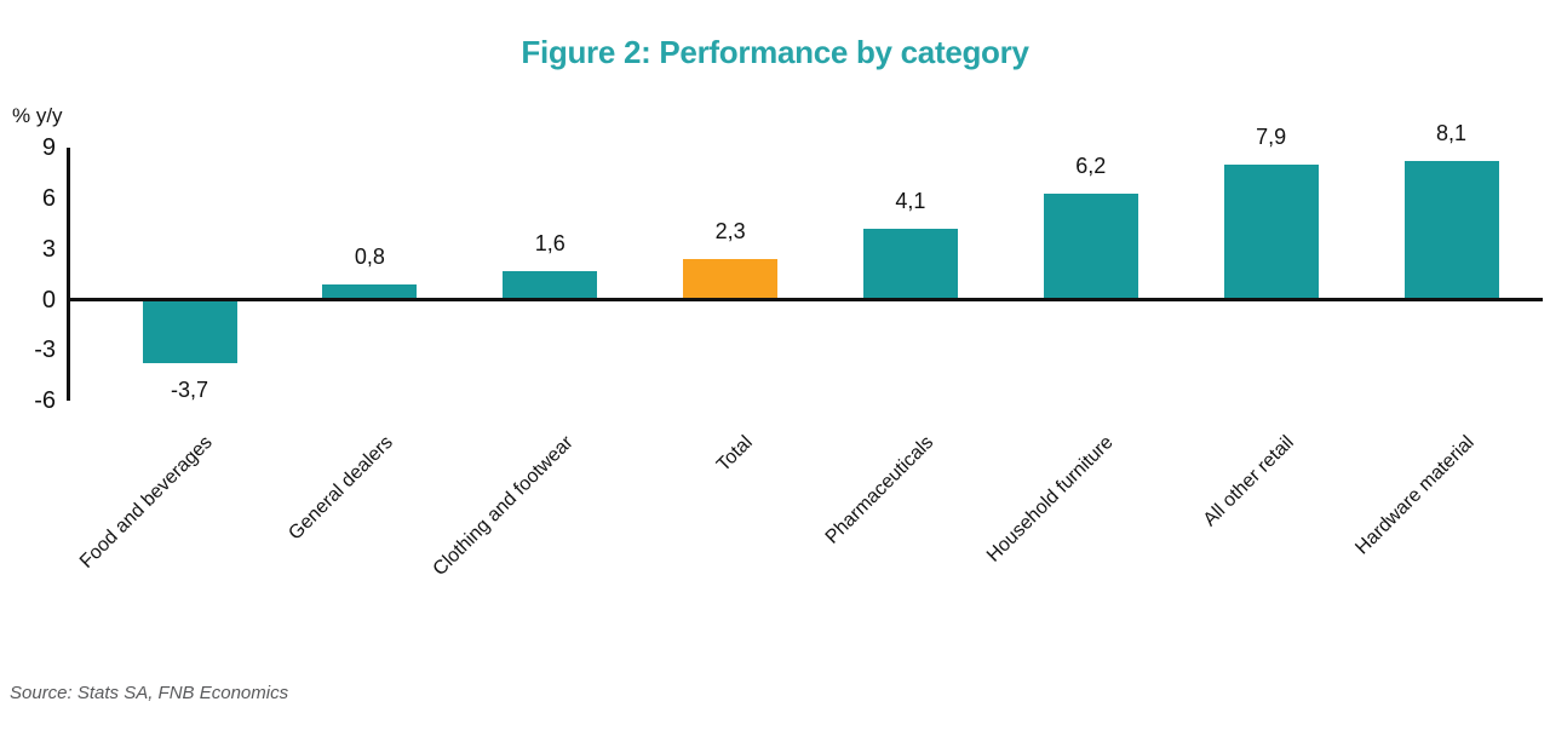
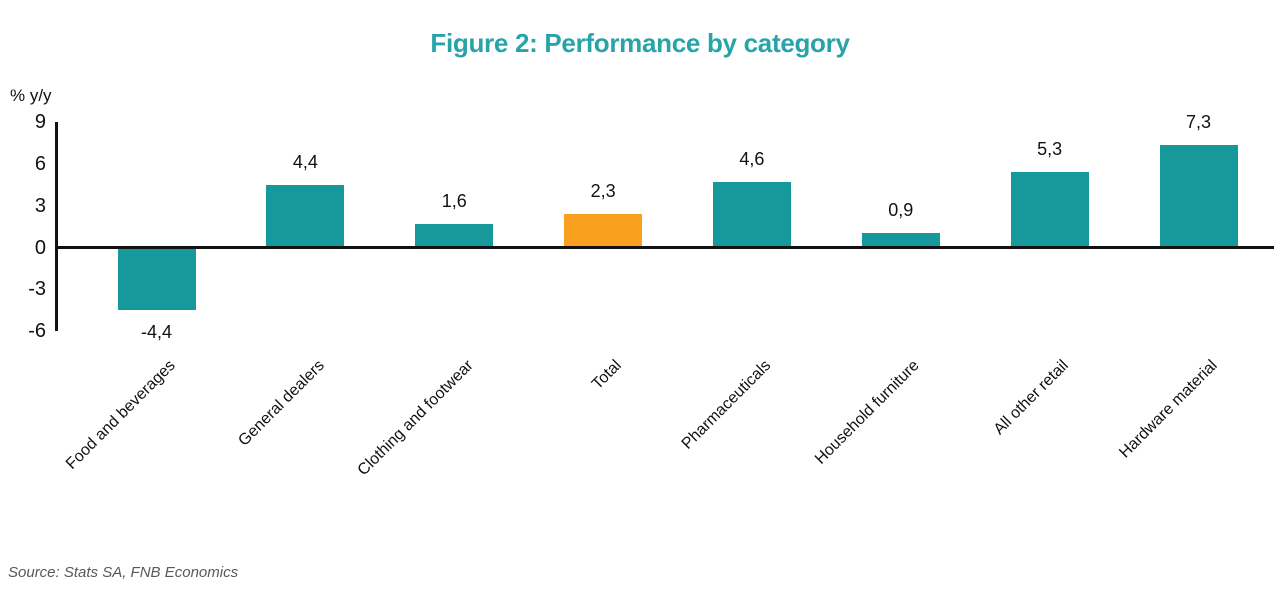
Food and beverages: -3,7 -> -4,4
General dealers: 0,8 -> 4,4
Pharmaceuticals: 4,1 -> 4,6
Household furniture: 6,2 -> 0,9
All other retail: 7,9 -> 5,3
Hardware material: 8,1 -> 7,3
